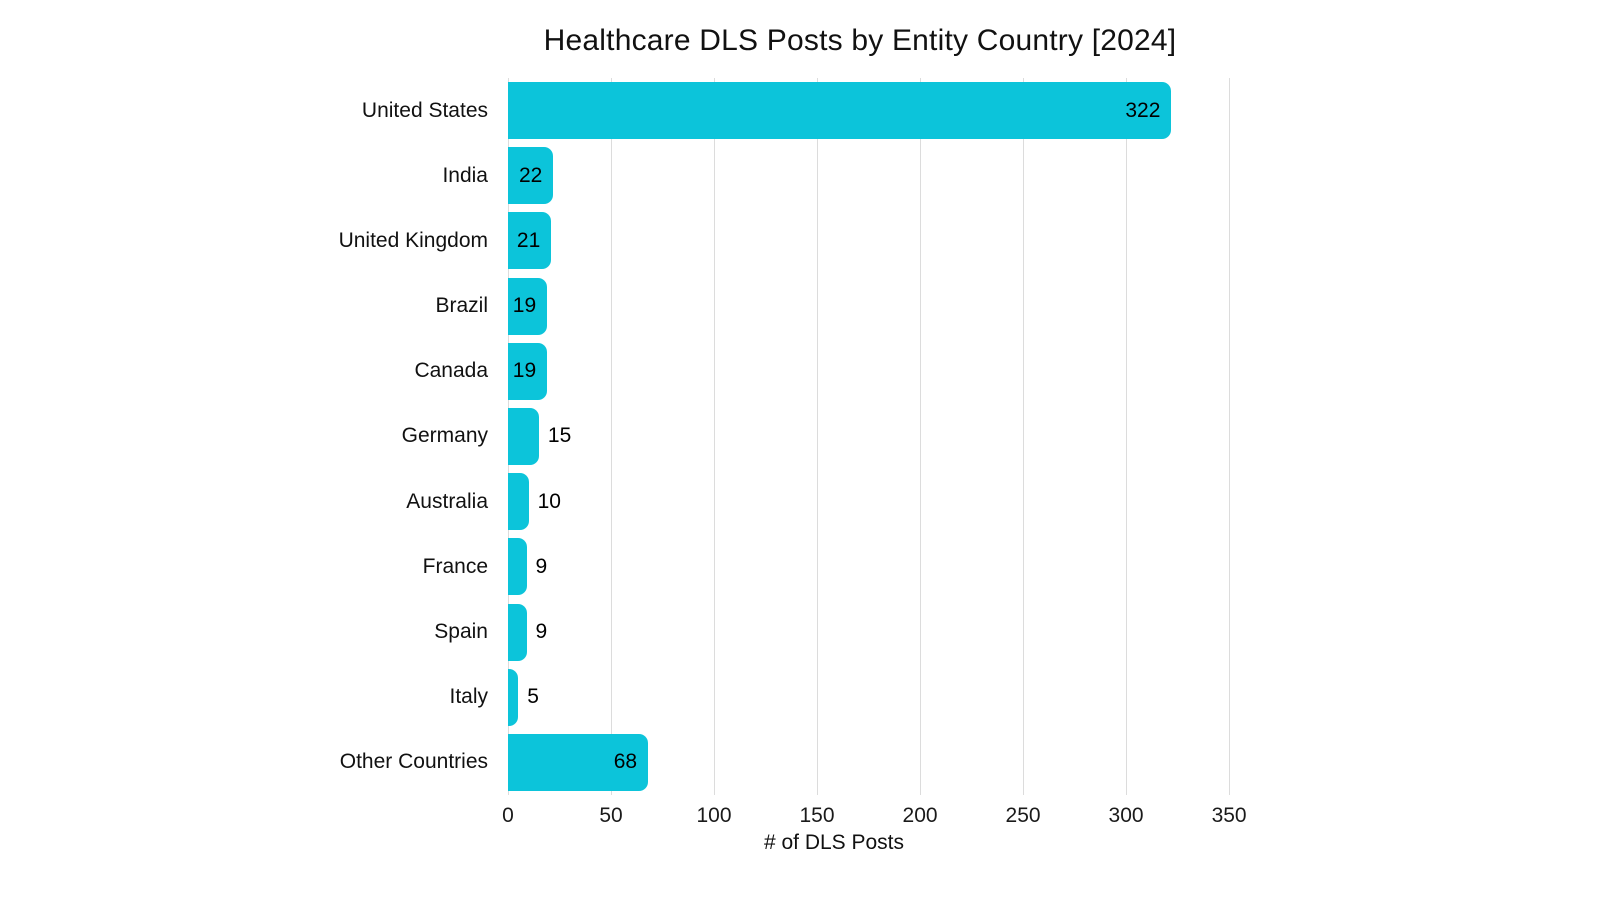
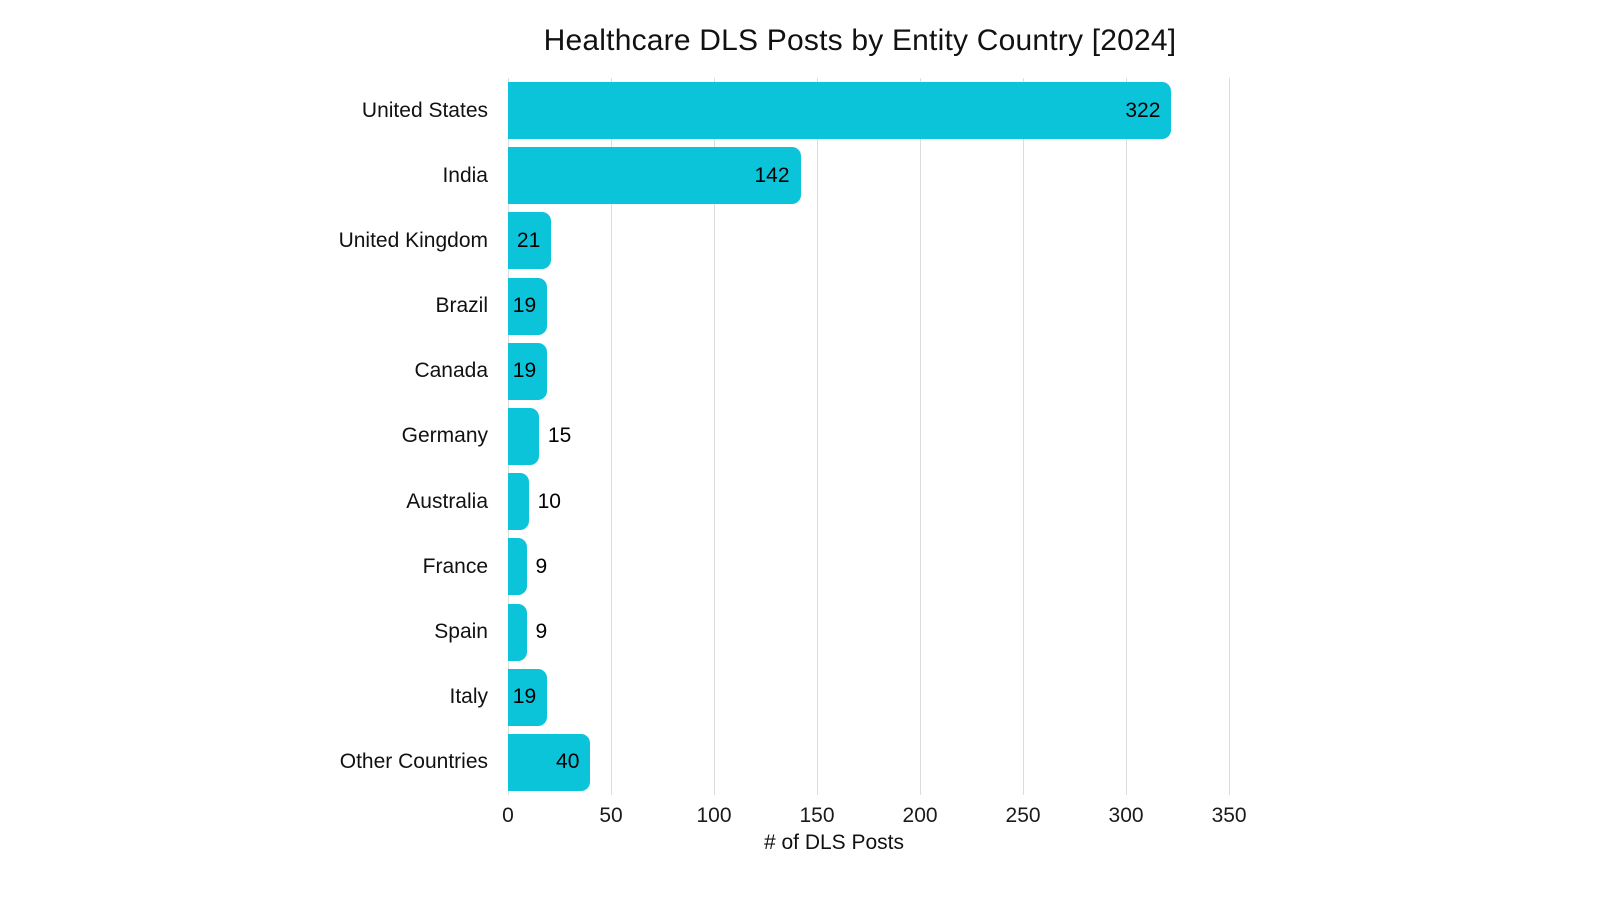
India: 22 -> 142
Italy: 5 -> 19
Other Countries: 68 -> 40
